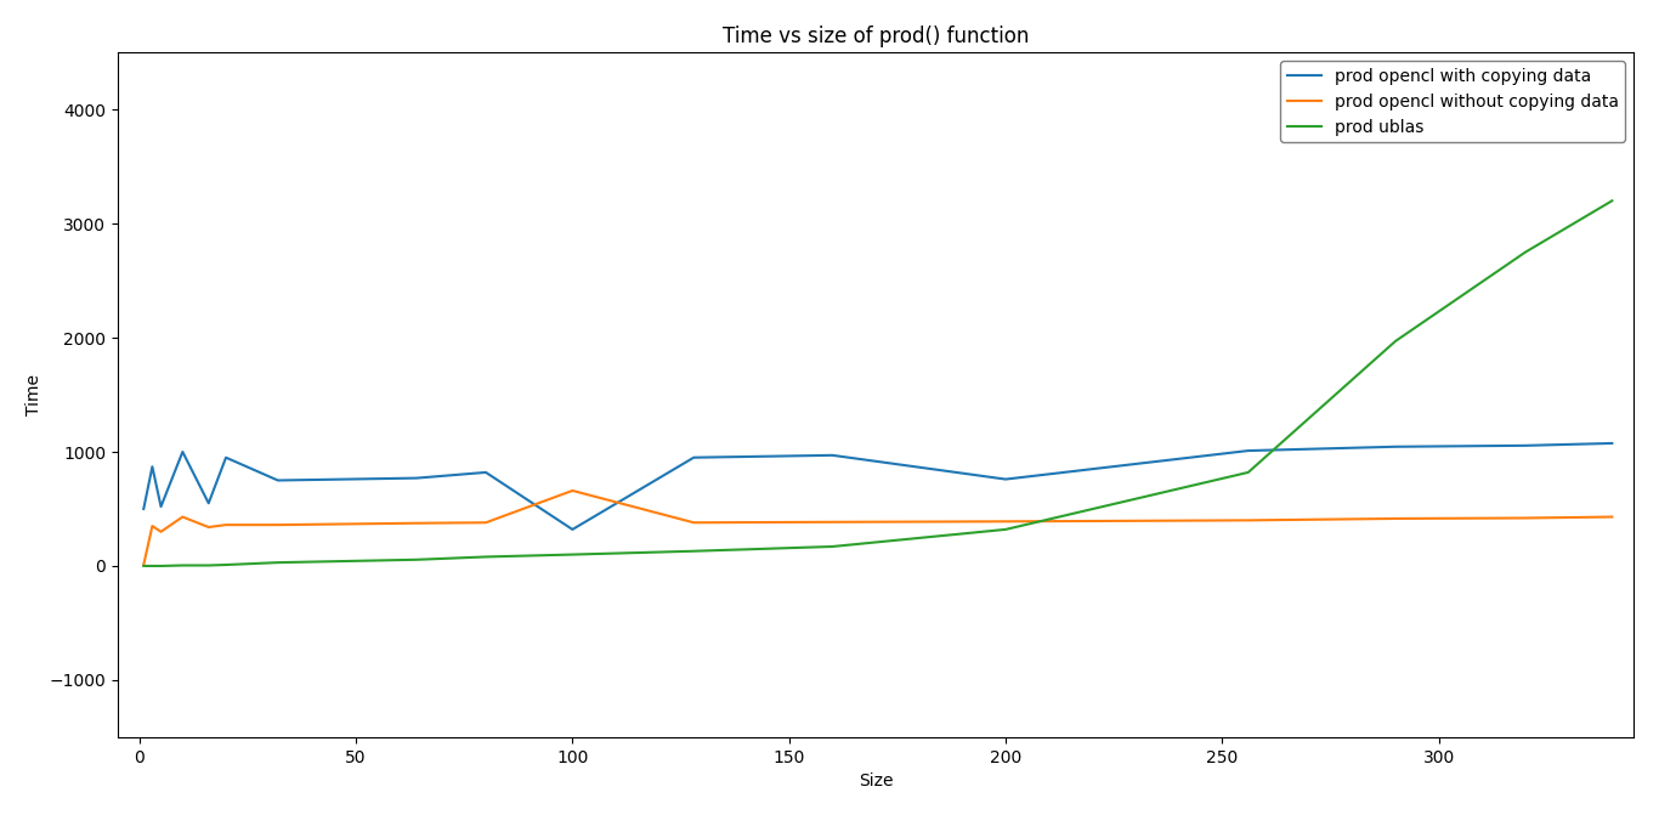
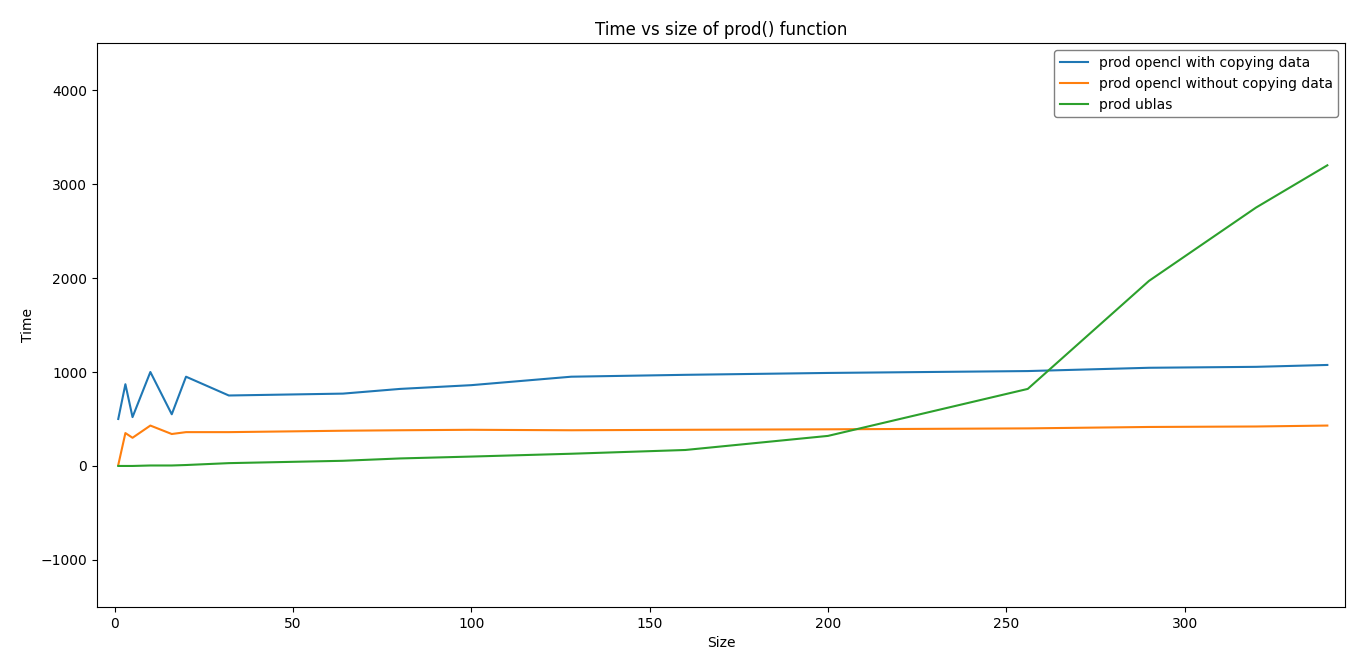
prod opencl with copying data/100: 320 -> 860
prod opencl without copying data/100: 660 -> 380
prod opencl with copying data/200: 760 -> 990
